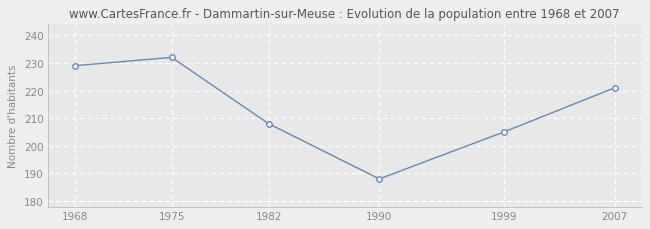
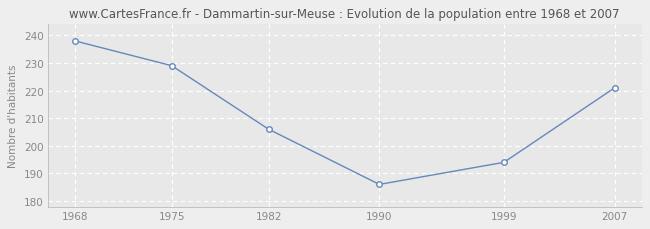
1968: 229 -> 238
1975: 232 -> 229
1982: 208 -> 206
1990: 188 -> 186
1999: 205 -> 194
